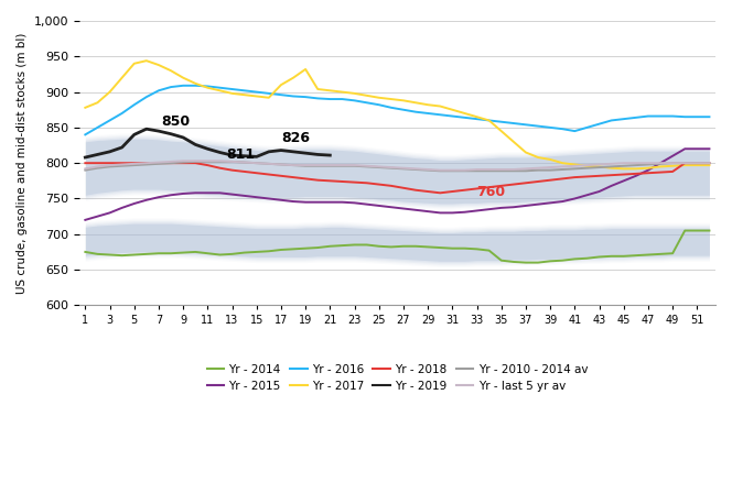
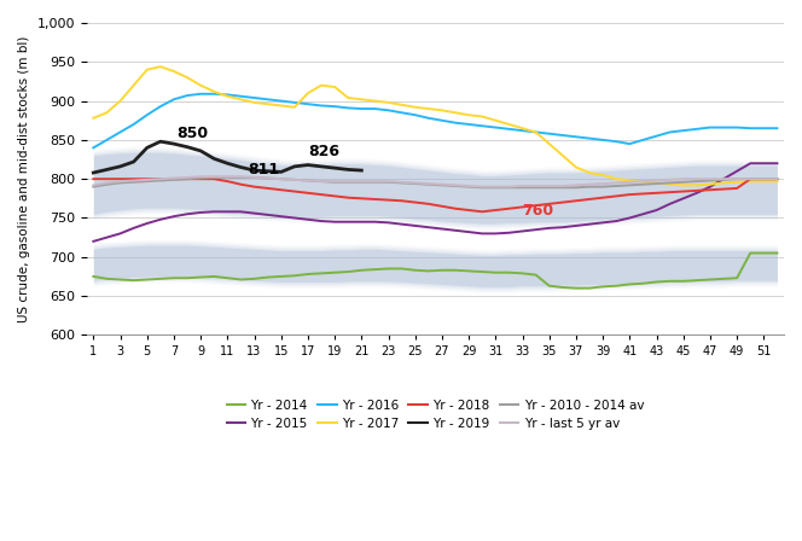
Yr - 2017/19: 932 -> 918
